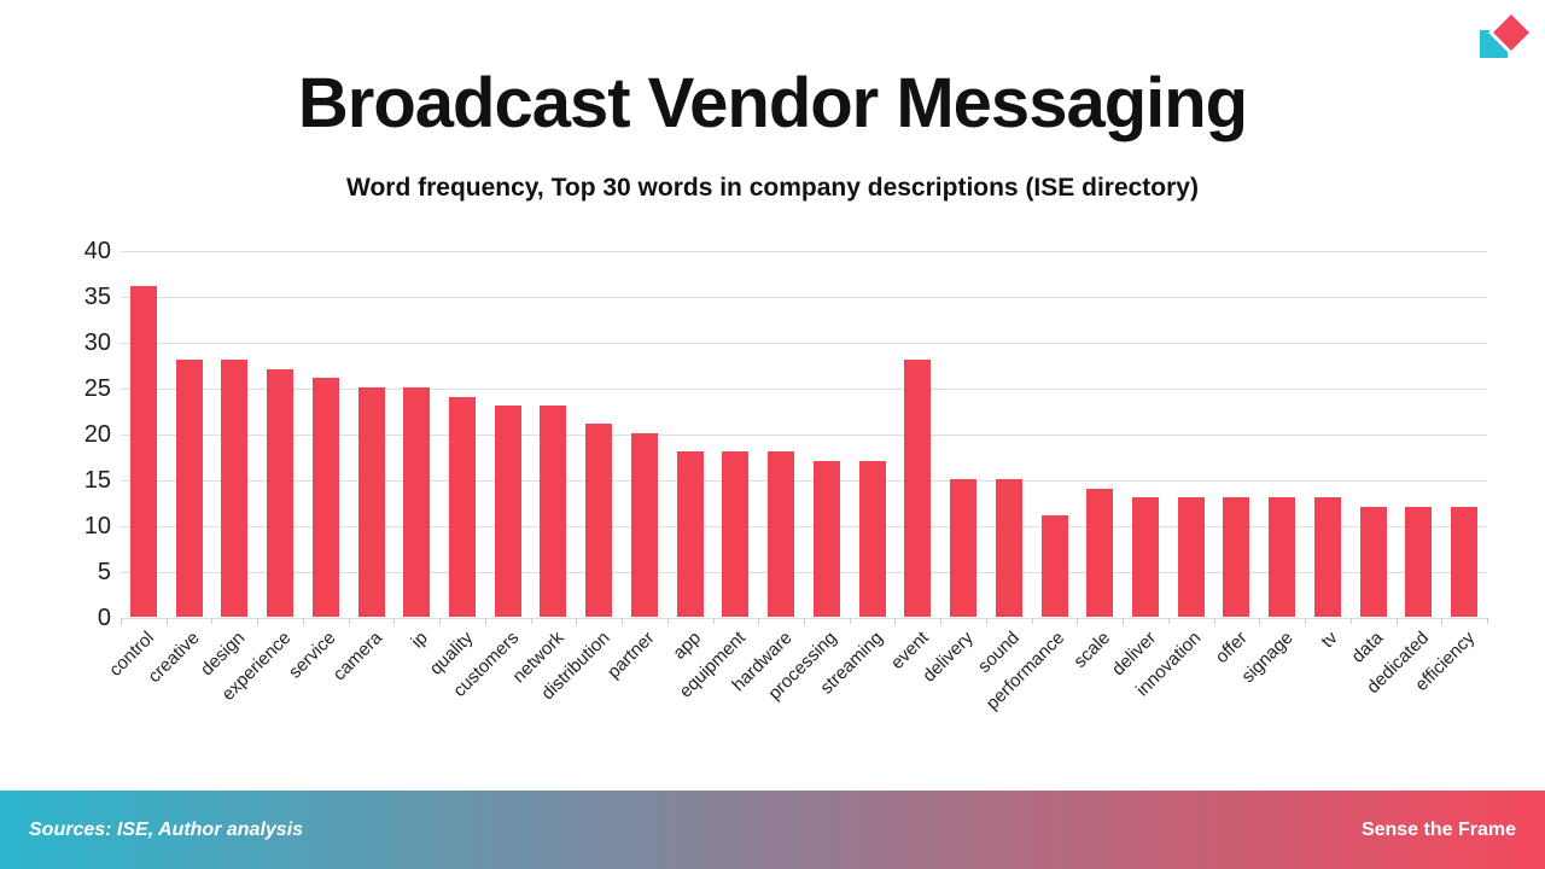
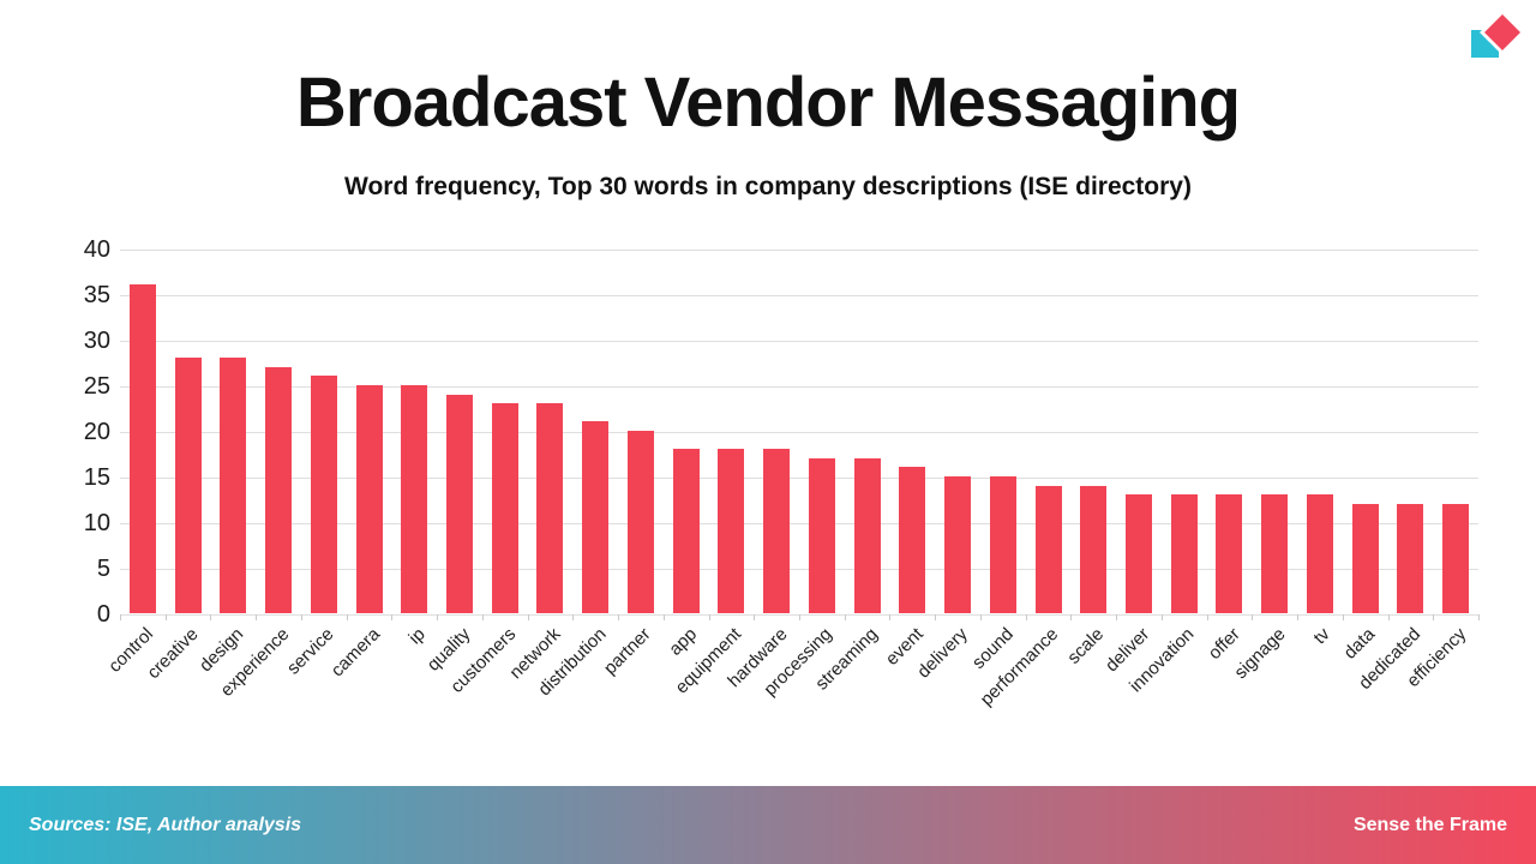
event: 28 -> 16
performance: 11 -> 14
